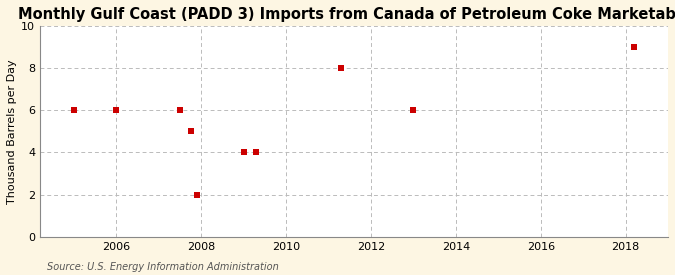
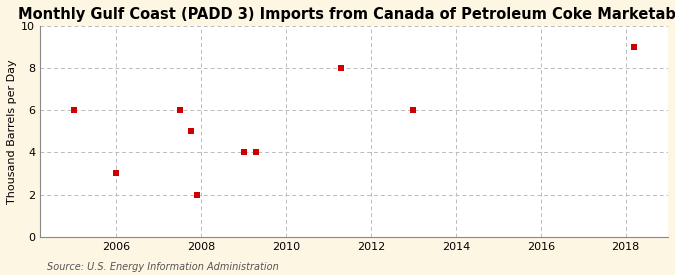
2006: 6 -> 3
